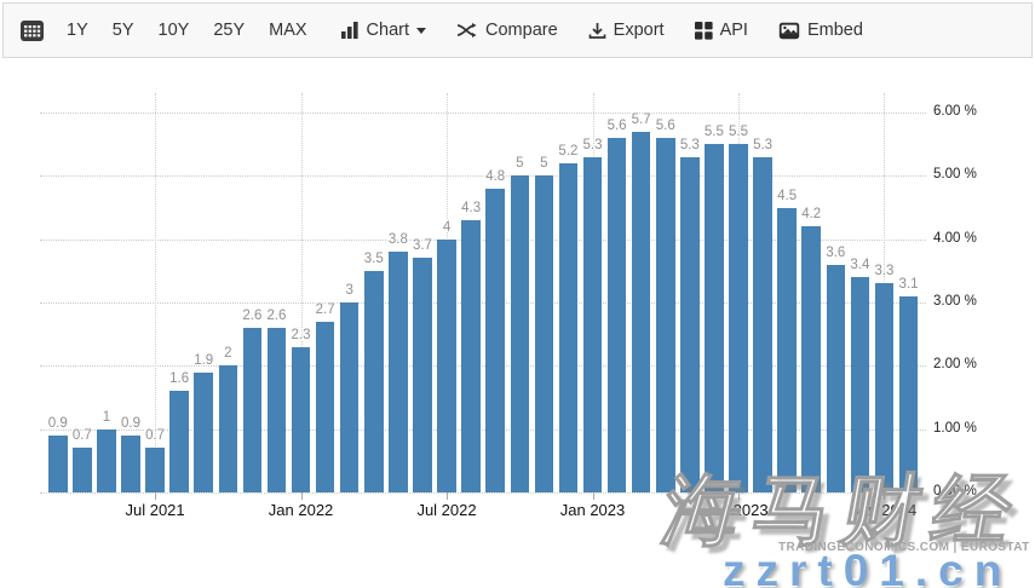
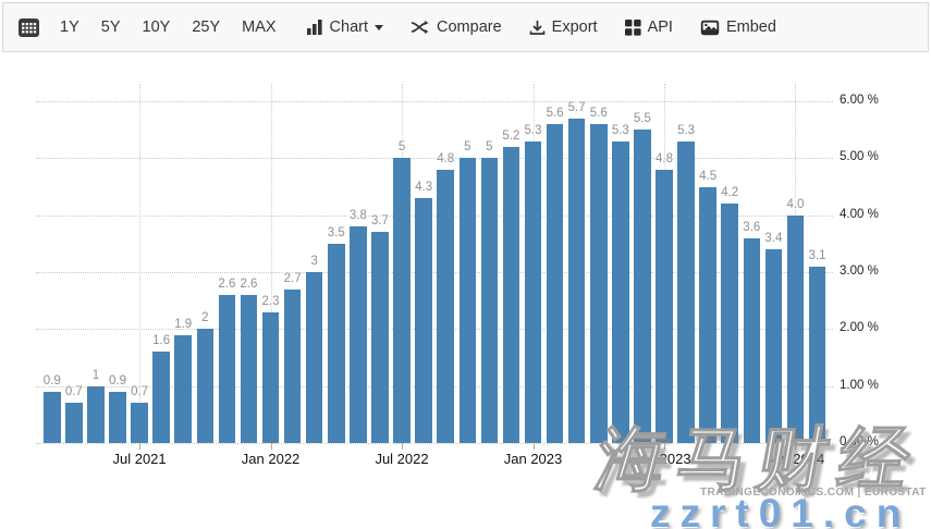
Jul 2022: 4 -> 5
Jul 2023: 5.5 -> 4.8
Jan 2024: 3.3 -> 4.0
